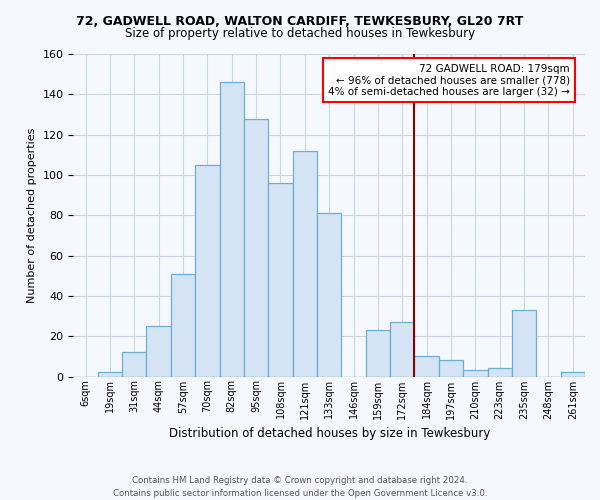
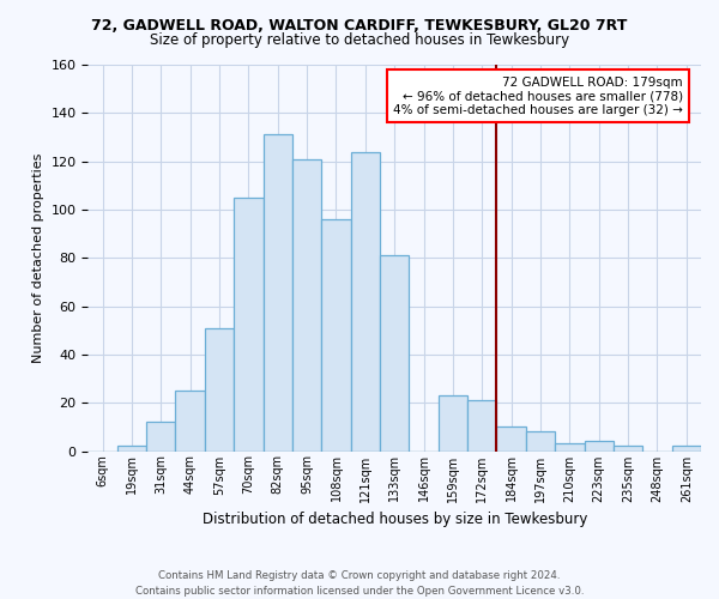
82sqm: 146 -> 131
95sqm: 128 -> 121
121sqm: 112 -> 124
172sqm: 27 -> 21
235sqm: 33 -> 2
